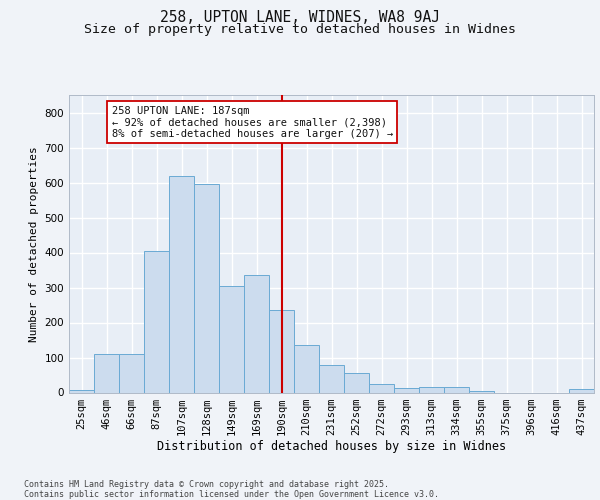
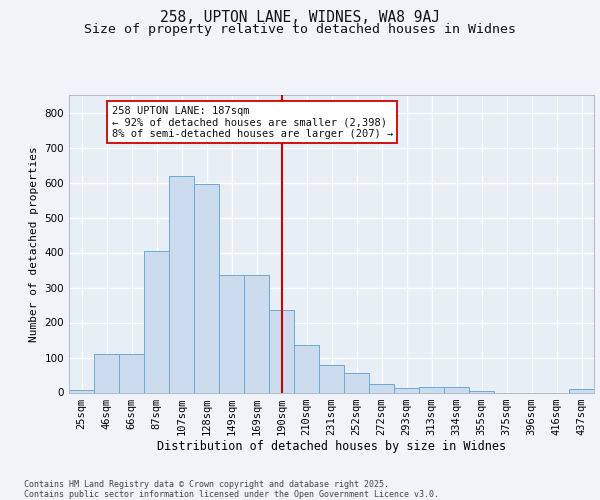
149sqm: 305 -> 335
